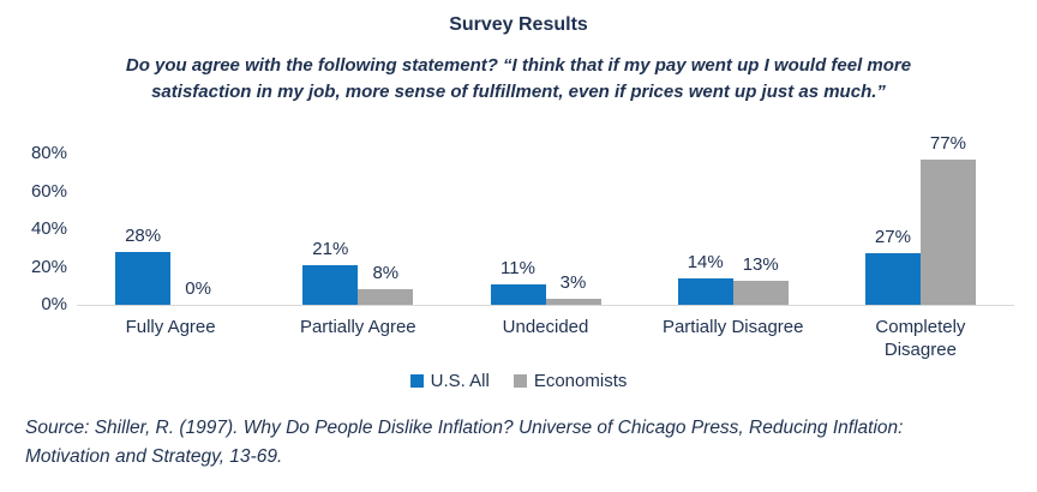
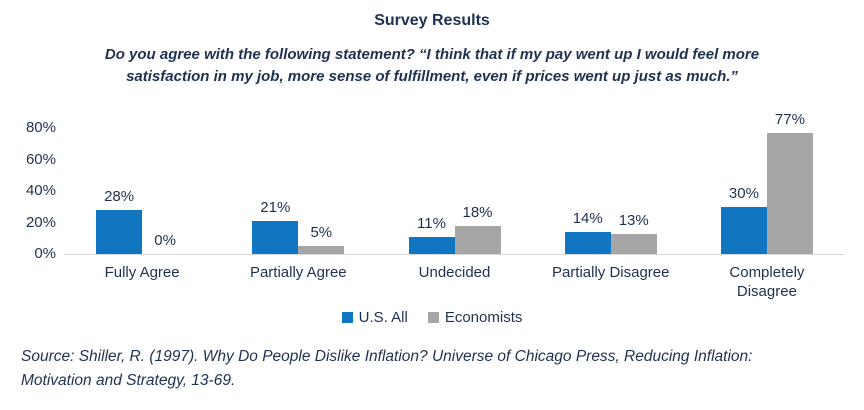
Economists/Partially Agree: 8% -> 5%
Economists/Undecided: 3% -> 18%
U.S. All/Completely Disagree: 27% -> 30%
